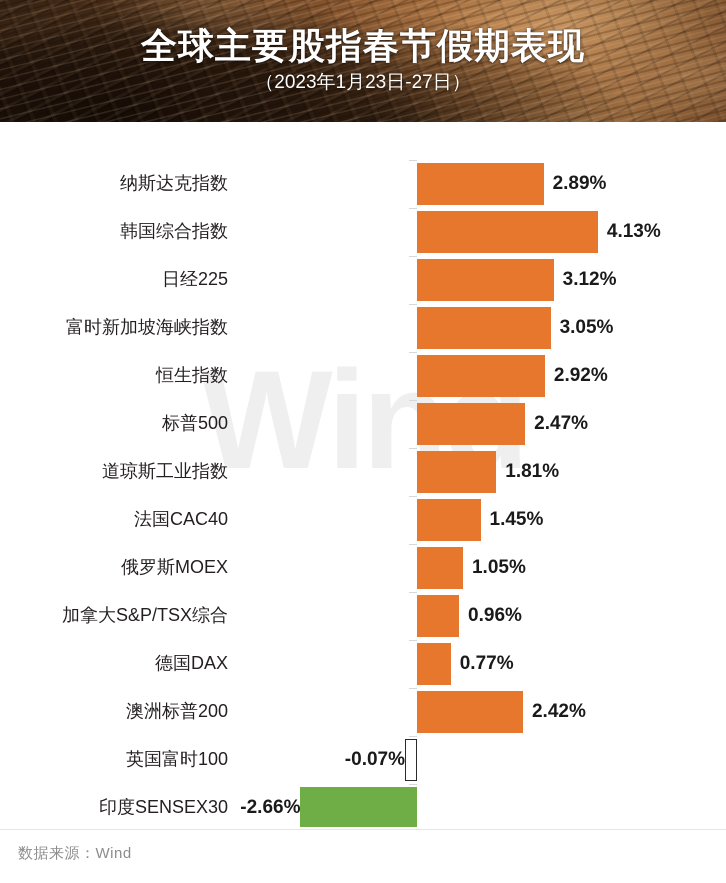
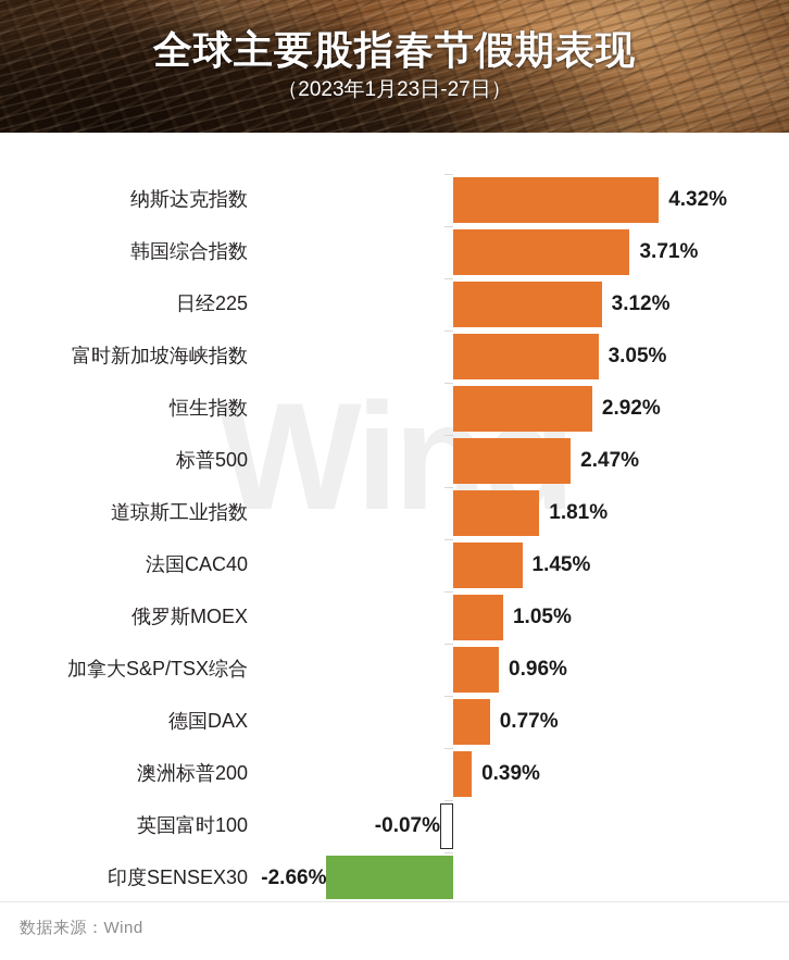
纳斯达克指数: 2.89% -> 4.32%
韩国综合指数: 4.13% -> 3.71%
澳洲标普200: 2.42% -> 0.39%
